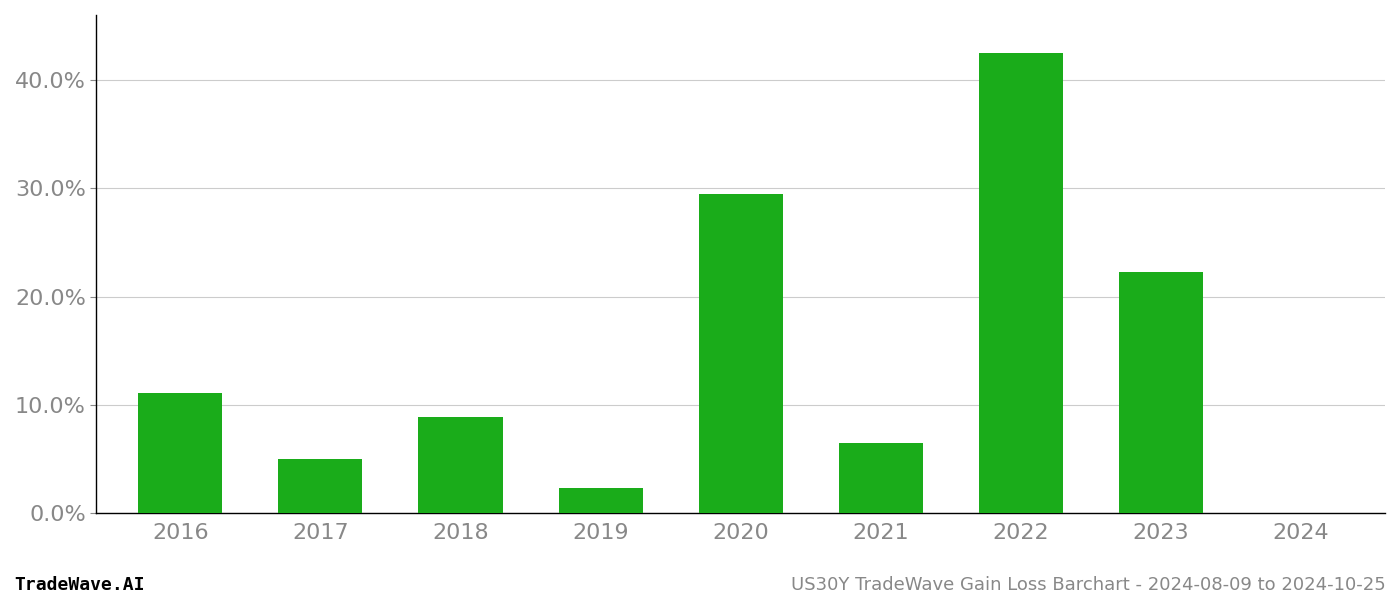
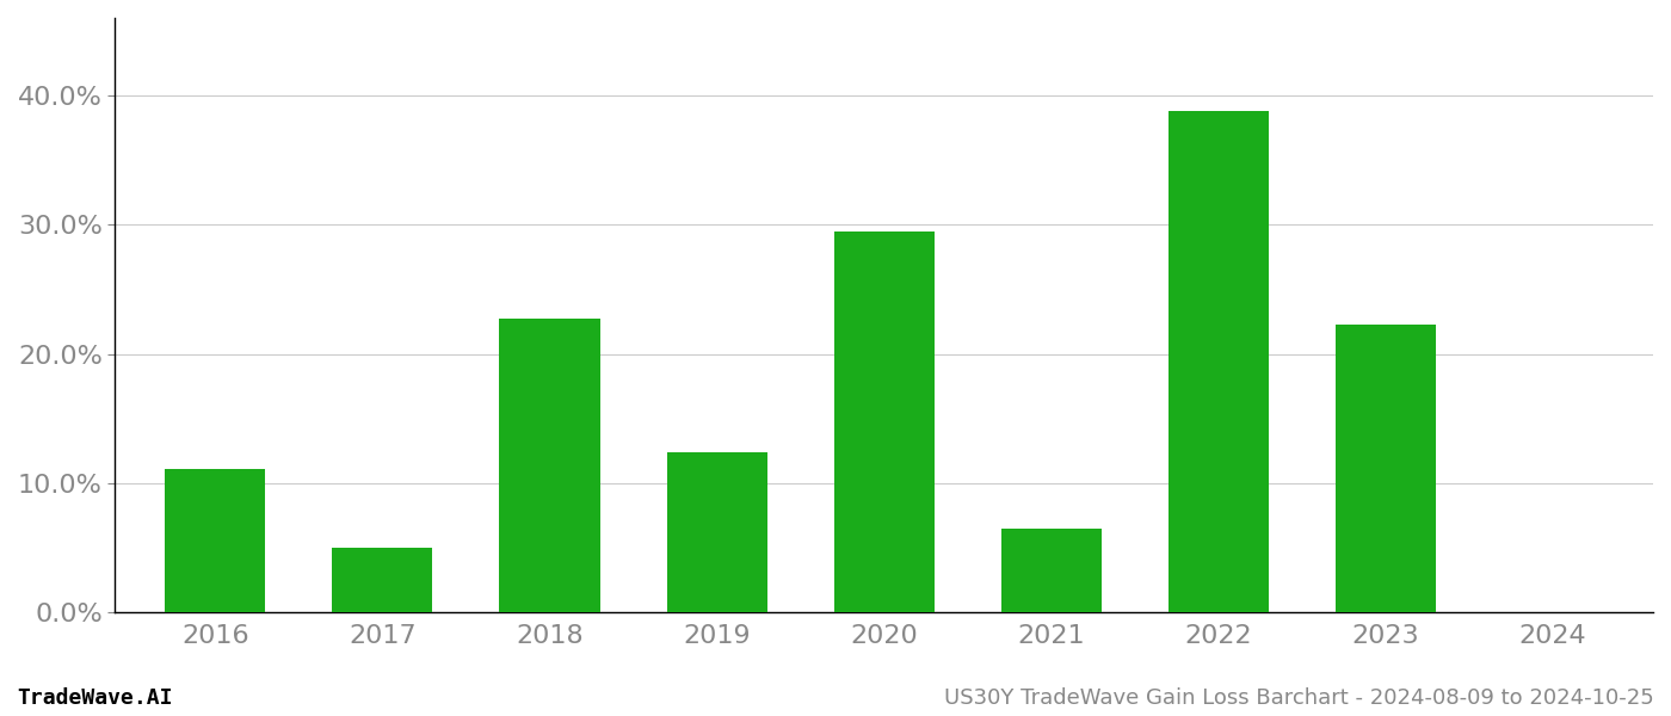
2018: 8.9% -> 22.7%
2019: 2.3% -> 12.4%
2022: 42.5% -> 38.8%
